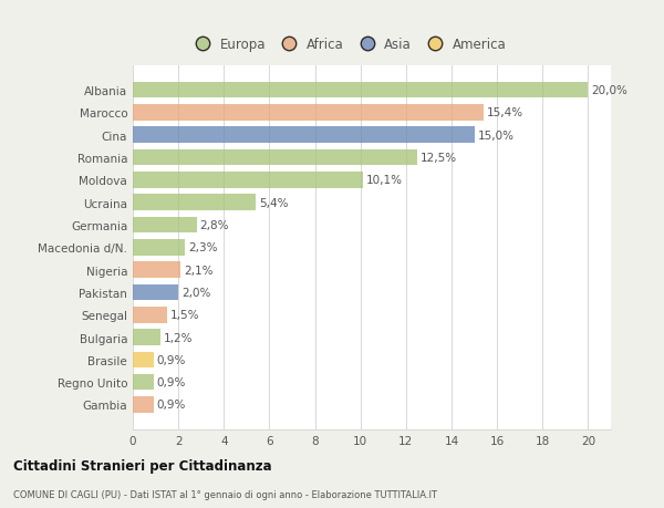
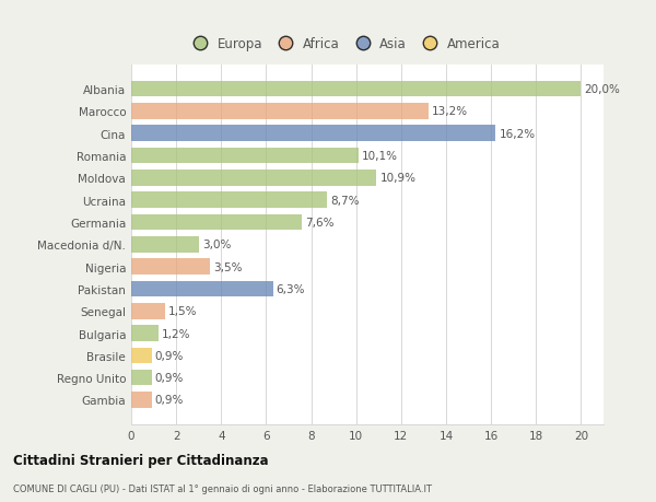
Marocco: 15,4% -> 13,2%
Cina: 15,0% -> 16,2%
Romania: 12,5% -> 10,1%
Moldova: 10,1% -> 10,9%
Ucraina: 5,4% -> 8,7%
Germania: 2,8% -> 7,6%
Macedonia d/N.: 2,3% -> 3,0%
Nigeria: 2,1% -> 3,5%
Pakistan: 2,0% -> 6,3%
